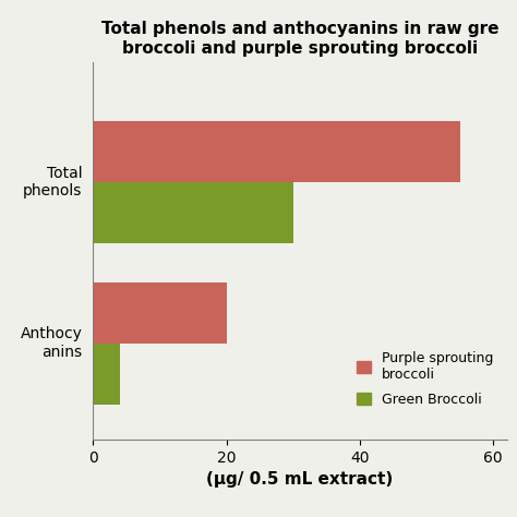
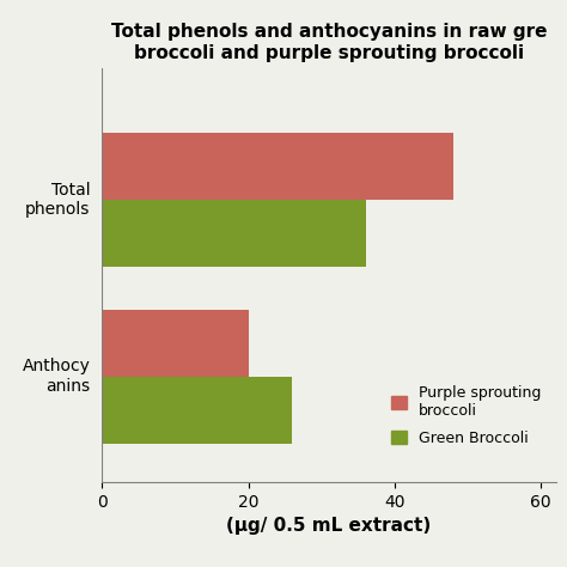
Purple sprouting broccoli/Total phenols: 55 -> 48
Green Broccoli/Total phenols: 30 -> 36
Green Broccoli/Anthocy anins: 4 -> 26
